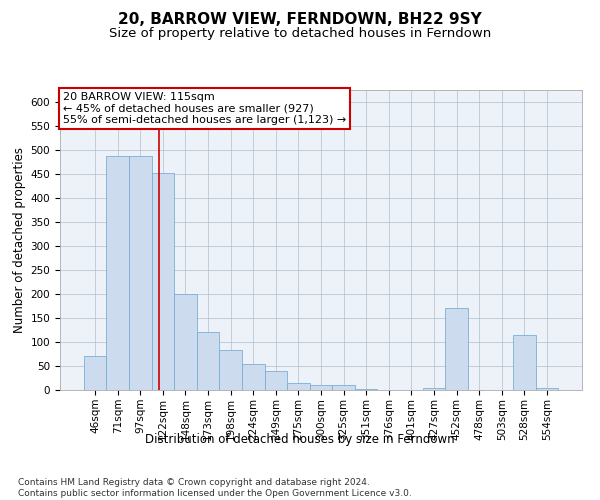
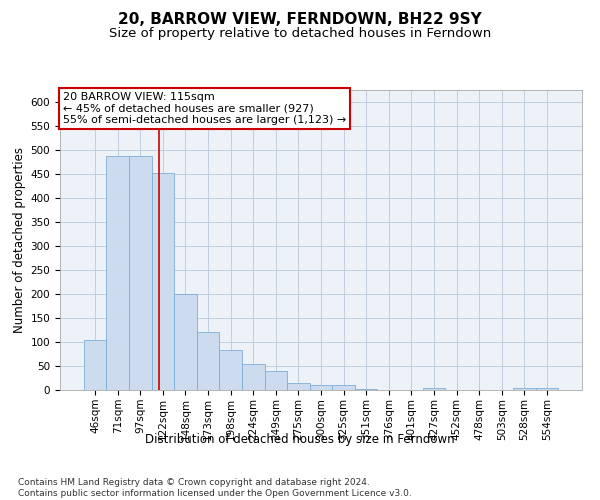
46sqm: 70 -> 105
452sqm: 170 -> 1
528sqm: 115 -> 5
